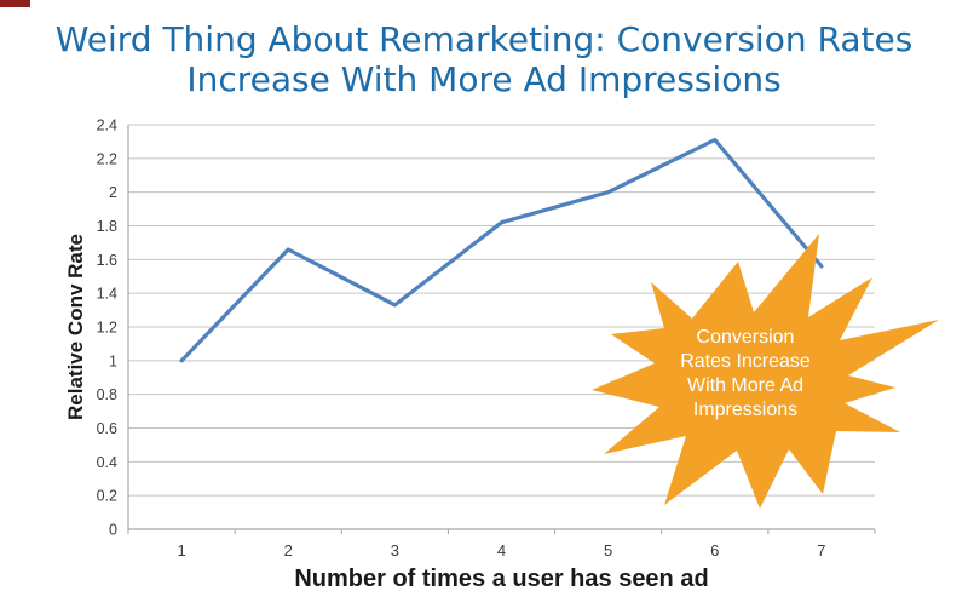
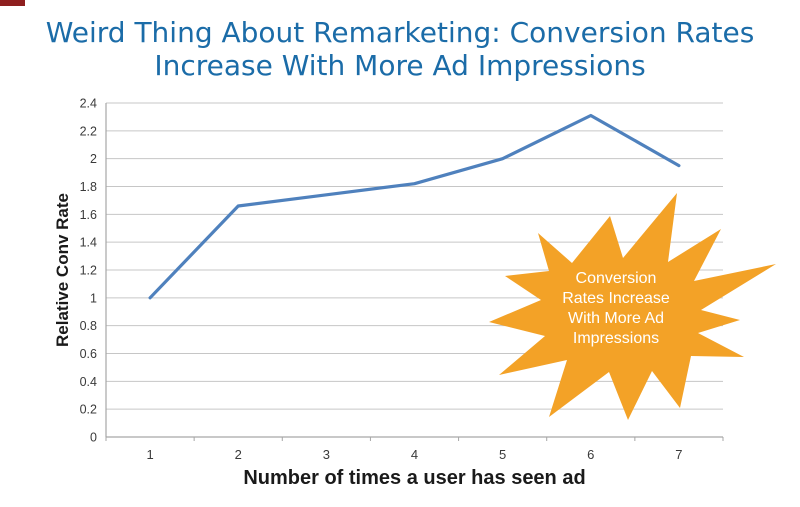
3: 1.33 -> 1.74
7: 1.56 -> 1.95
